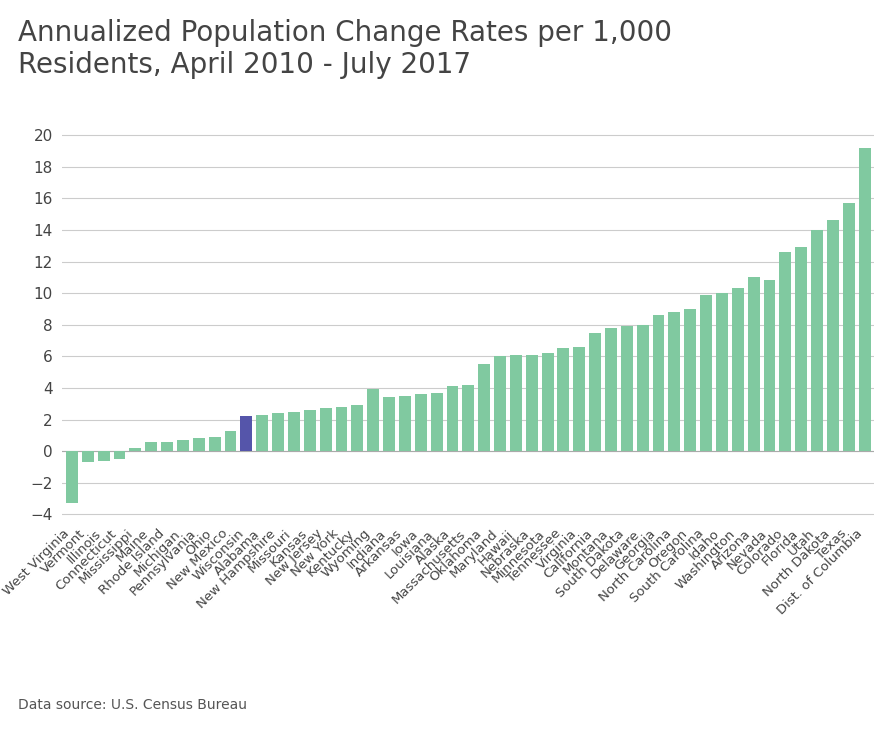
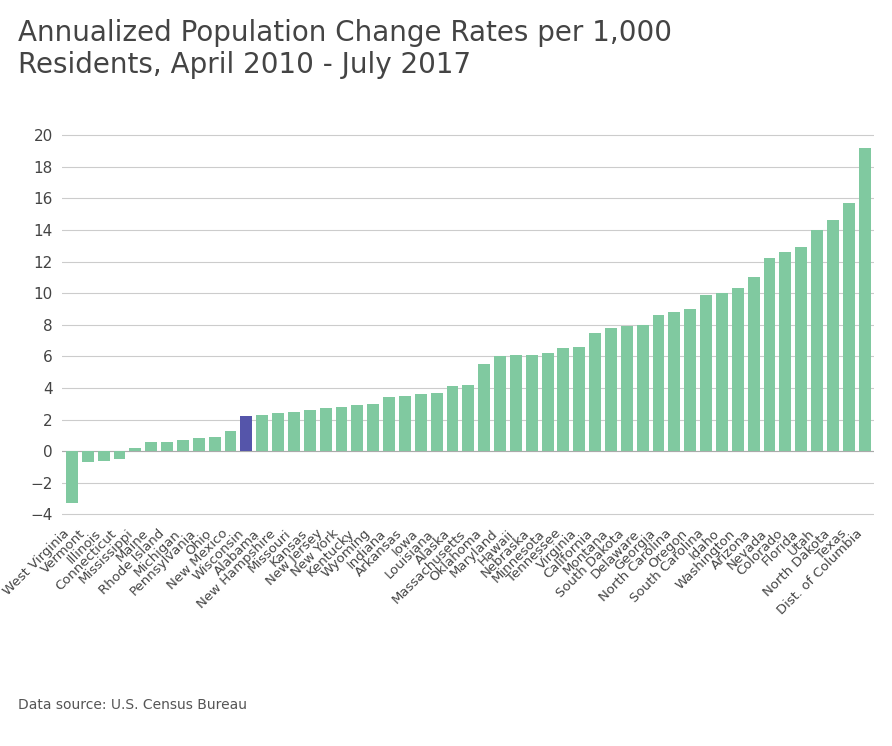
Wyoming: 3.9 -> 3.0
Nevada: 10.8 -> 12.2
